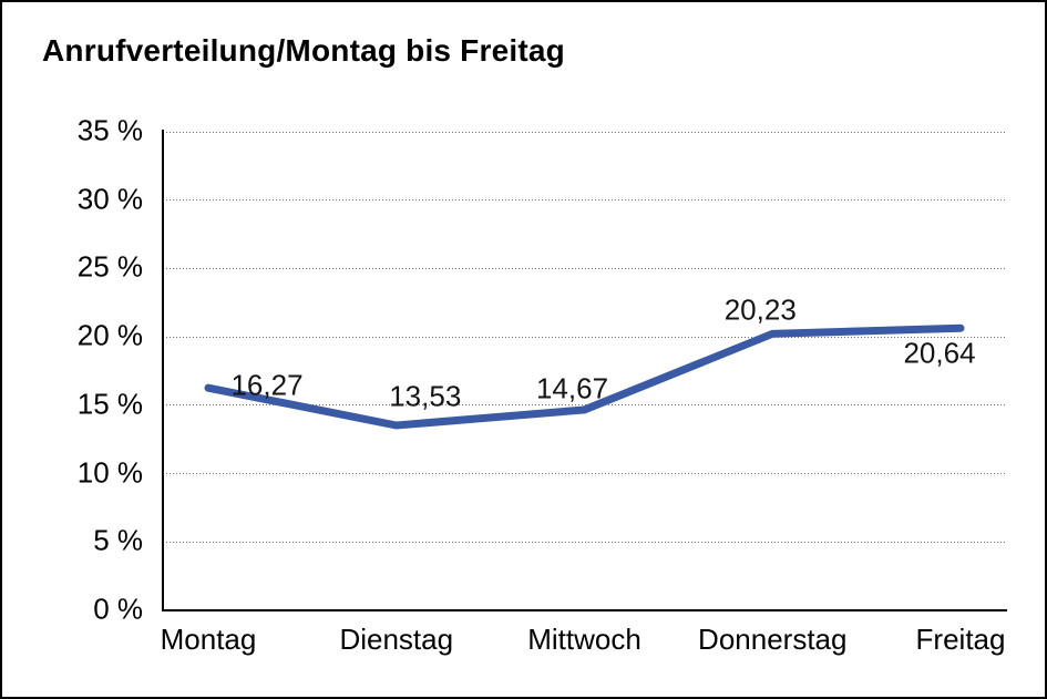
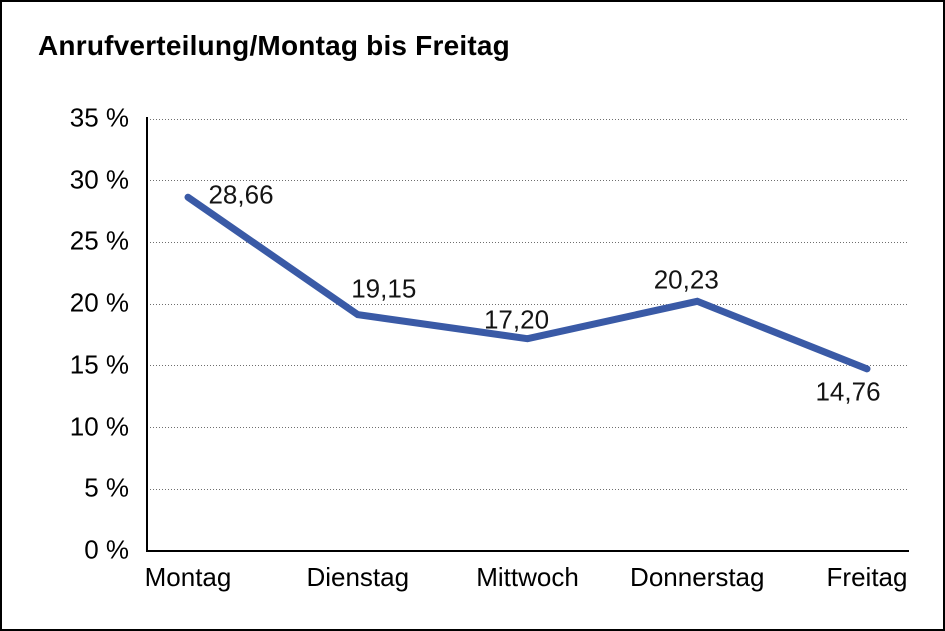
Montag: 16,27 -> 28,66
Dienstag: 13,53 -> 19,15
Mittwoch: 14,67 -> 17,20
Freitag: 20,64 -> 14,76
